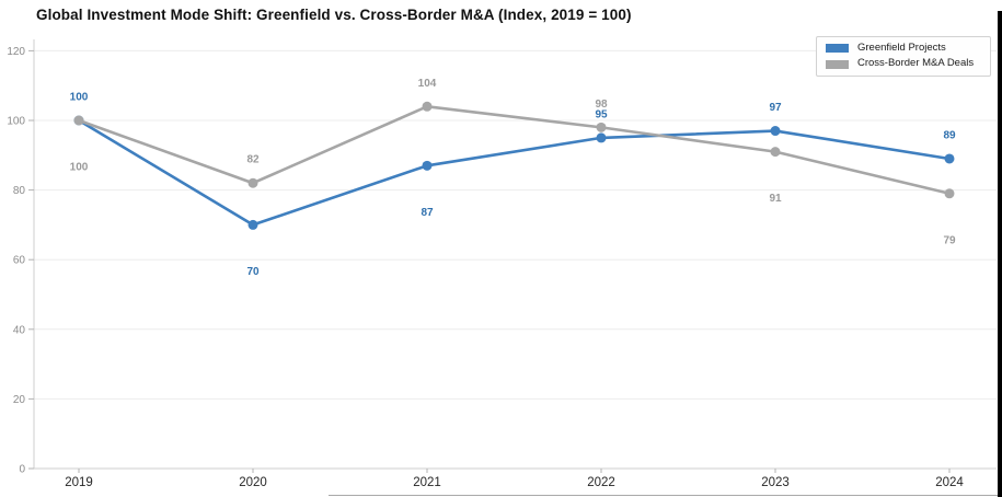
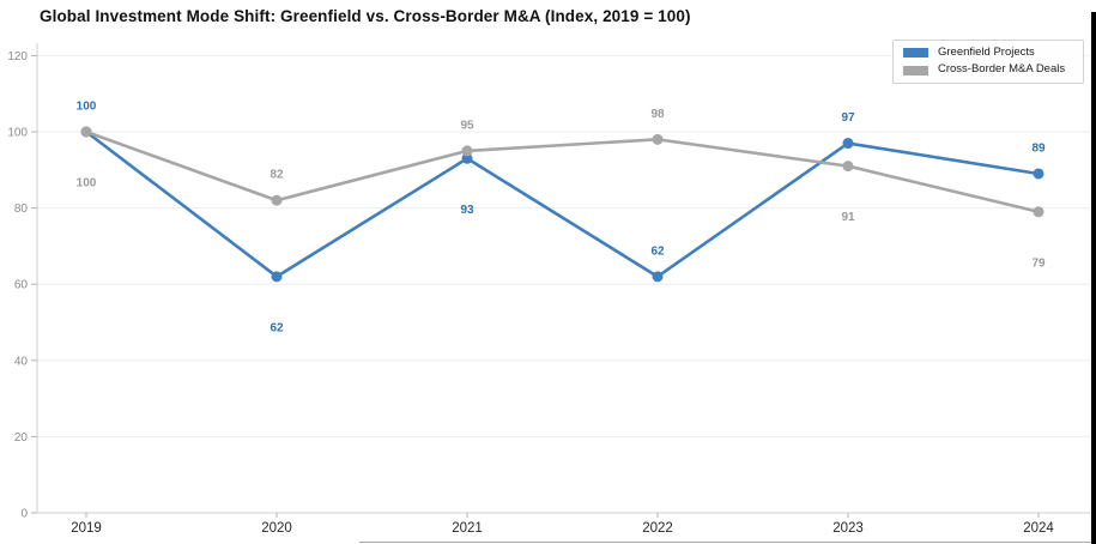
Greenfield Projects/2020: 70 -> 62
Greenfield Projects/2021: 87 -> 93
Cross-Border M&A Deals/2021: 104 -> 95
Greenfield Projects/2022: 95 -> 62
